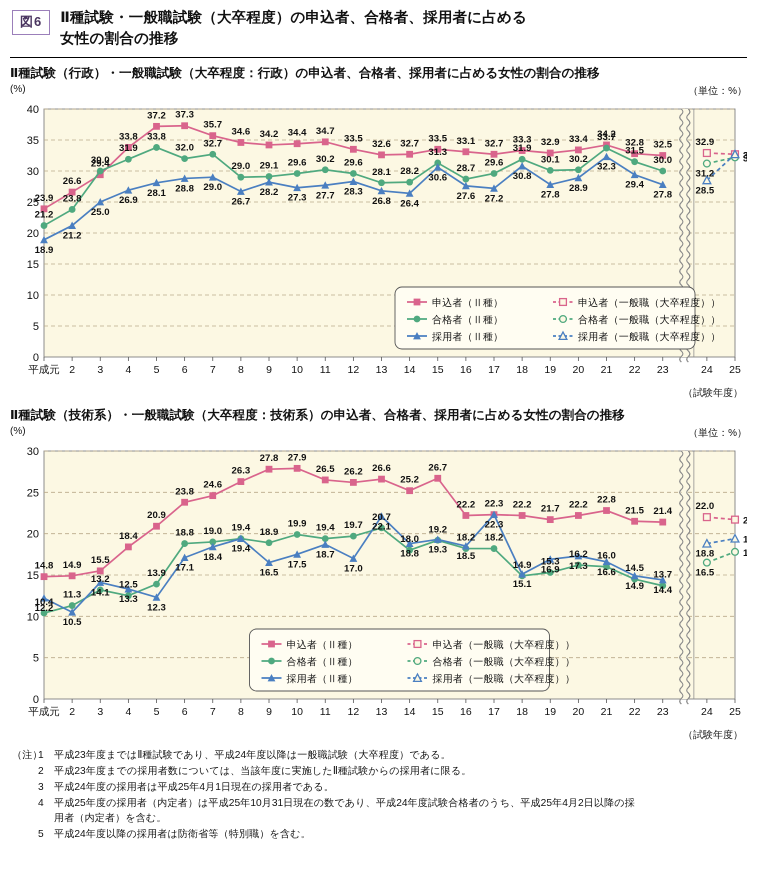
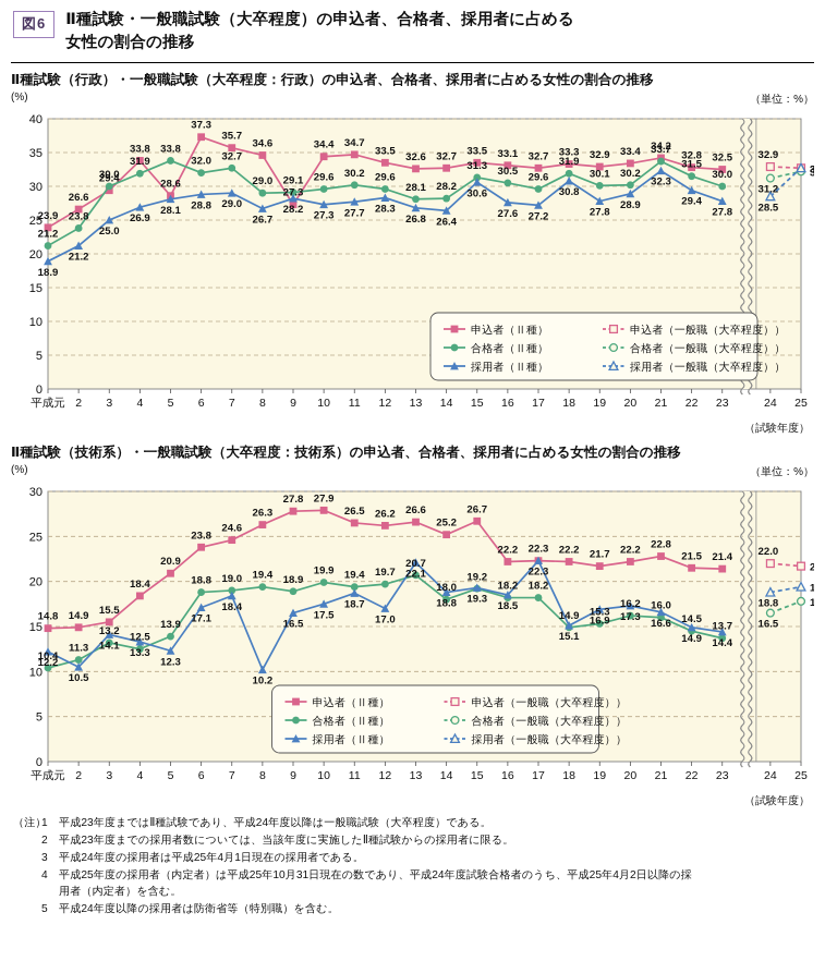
Ⅱ種試験（行政）・一般職試験（大卒程度：行政）の申込者、合格者、採用者に占める女性の割合の推移/申込者（Ⅱ種）/5: 37.2 -> 28.6
Ⅱ種試験（行政）・一般職試験（大卒程度：行政）の申込者、合格者、採用者に占める女性の割合の推移/申込者（Ⅱ種）/9: 34.2 -> 27.3
Ⅱ種試験（行政）・一般職試験（大卒程度：行政）の申込者、合格者、採用者に占める女性の割合の推移/合格者（Ⅱ種）/16: 28.7 -> 30.5
Ⅱ種試験（技術系）・一般職試験（大卒程度：技術系）の申込者、合格者、採用者に占める女性の割合の推移/採用者（Ⅱ種）/8: 19.4 -> 10.2
